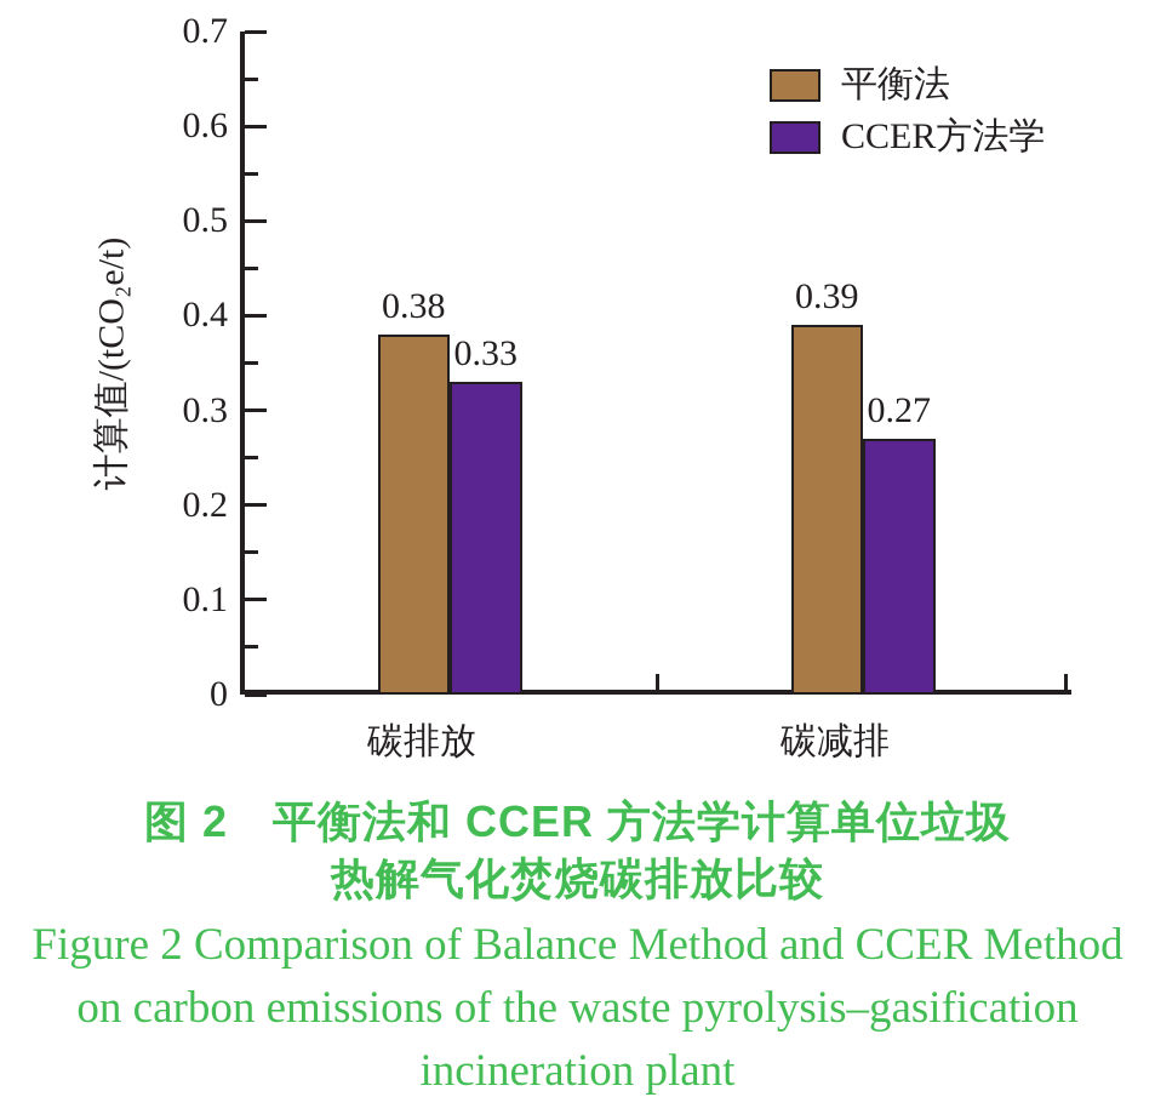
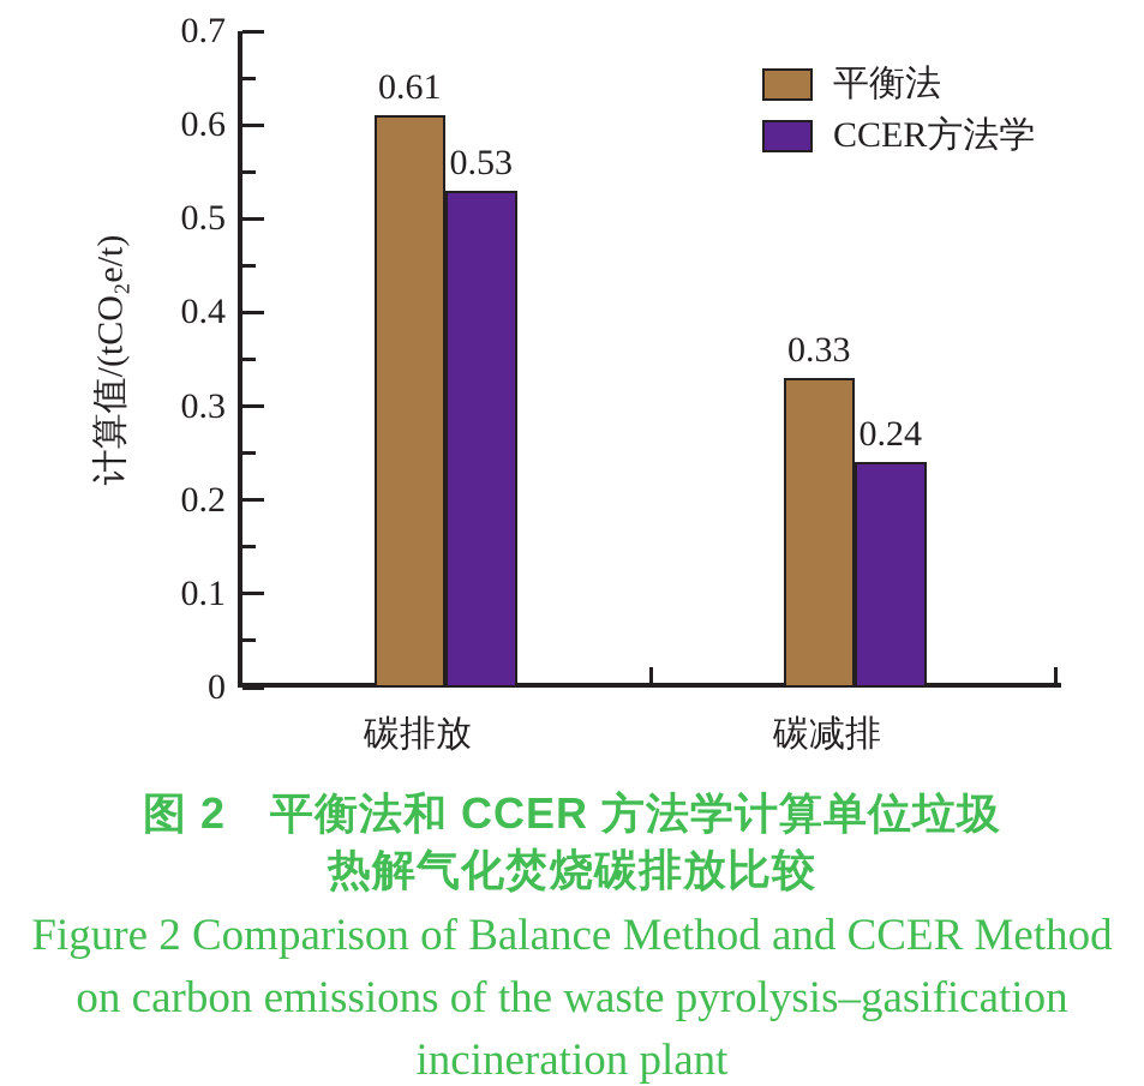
平衡法/碳排放: 0.38 -> 0.61
CCER方法学/碳排放: 0.33 -> 0.53
平衡法/碳减排: 0.39 -> 0.33
CCER方法学/碳减排: 0.27 -> 0.24
